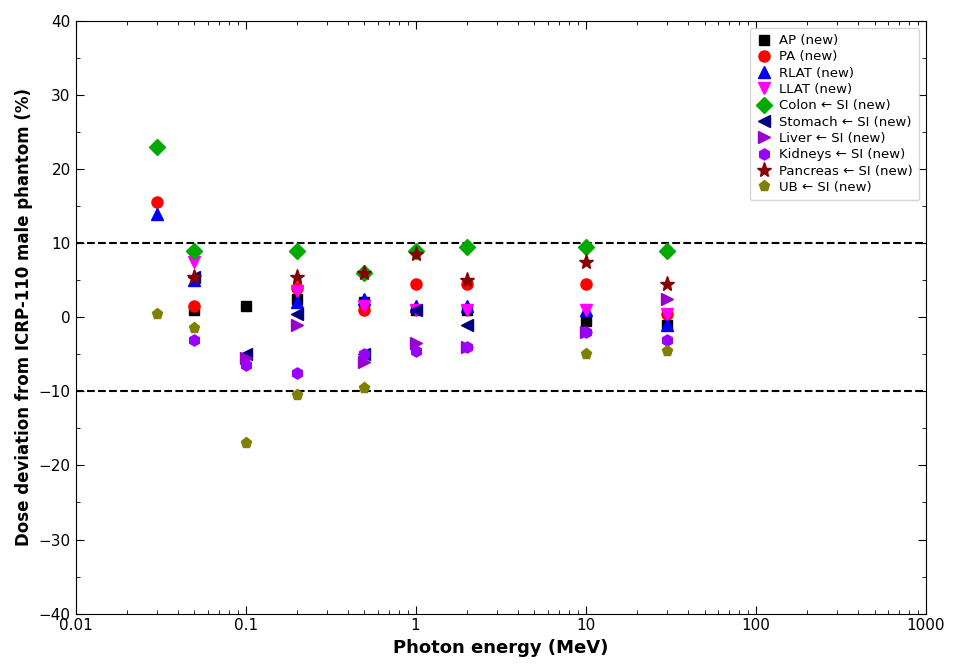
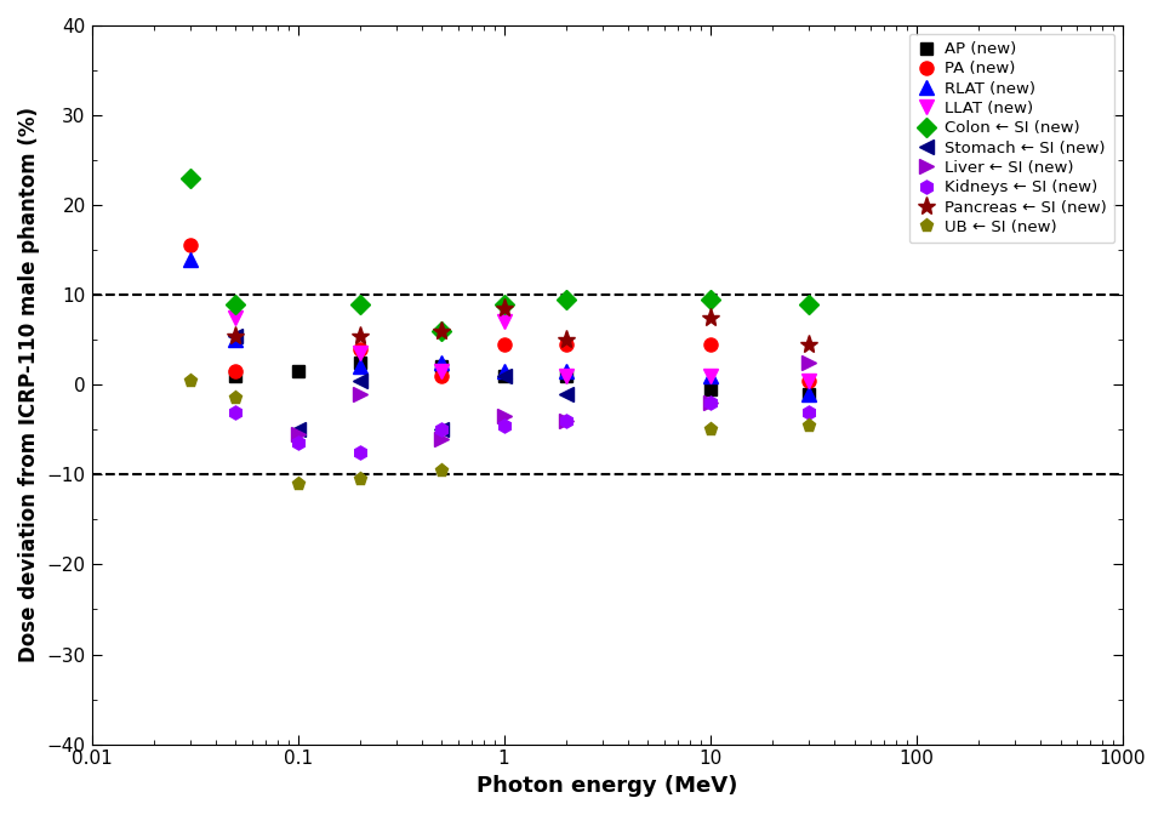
UB ← SI (new)/0.1: -17.0 -> -11.0
LLAT (new)/1: 1.0 -> 7.0
